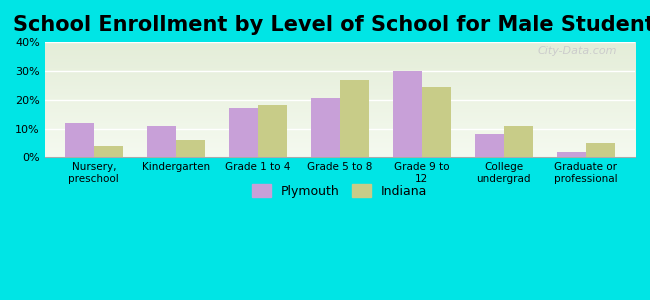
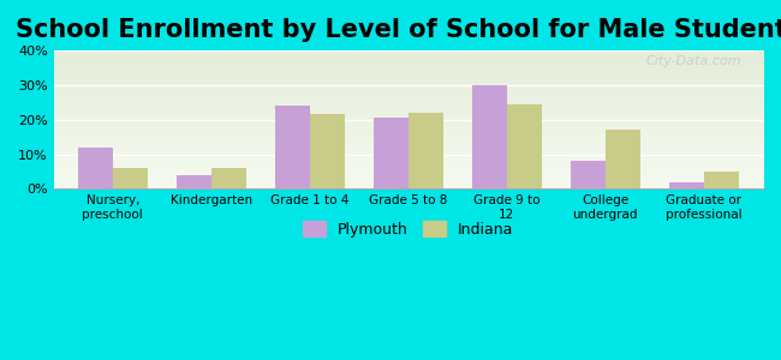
Indiana/Nursery, preschool: 4.0% -> 6.0%
Plymouth/Kindergarten: 11.0% -> 4.0%
Plymouth/Grade 1 to 4: 17.0% -> 24.0%
Indiana/Grade 1 to 4: 18.0% -> 21.5%
Indiana/Grade 5 to 8: 27.0% -> 22.0%
Indiana/College undergrad: 11.0% -> 17.0%
